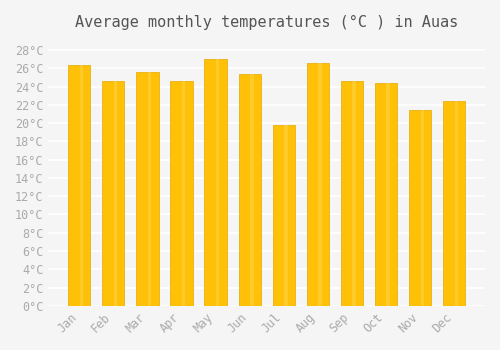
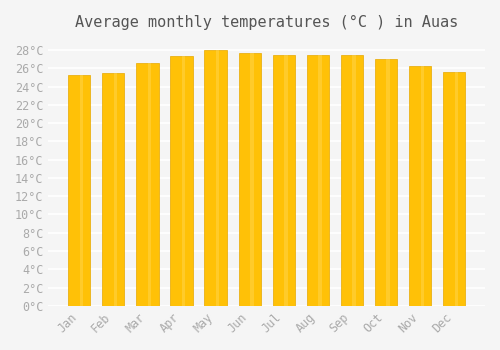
Jan: 26.4°C -> 25.3°C
Feb: 24.6°C -> 25.5°C
Mar: 25.6°C -> 26.6°C
Apr: 24.6°C -> 27.3°C
May: 27.0°C -> 28.0°C
Jun: 25.4°C -> 27.7°C
Jul: 19.8°C -> 27.5°C
Aug: 26.6°C -> 27.5°C
Sep: 24.6°C -> 27.5°C
Oct: 24.4°C -> 27.0°C
Nov: 21.4°C -> 26.2°C
Dec: 22.4°C -> 25.6°C
